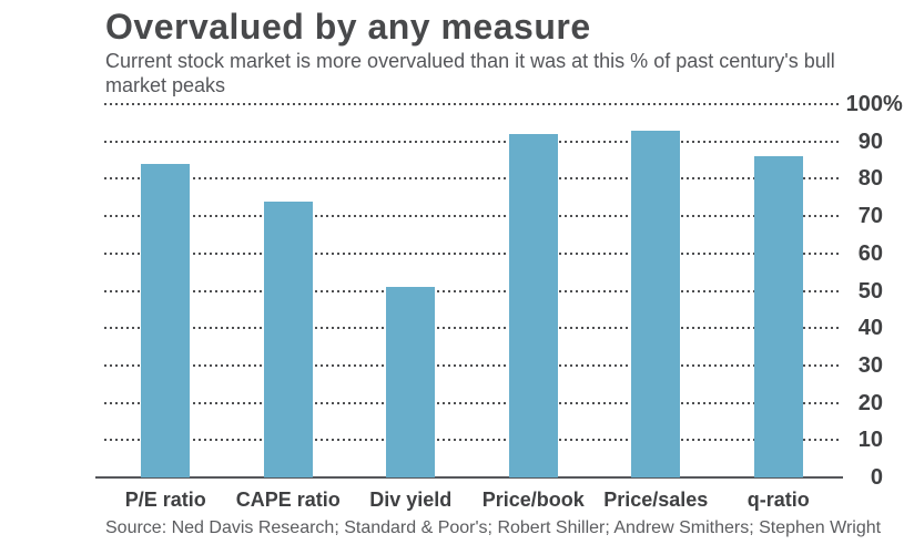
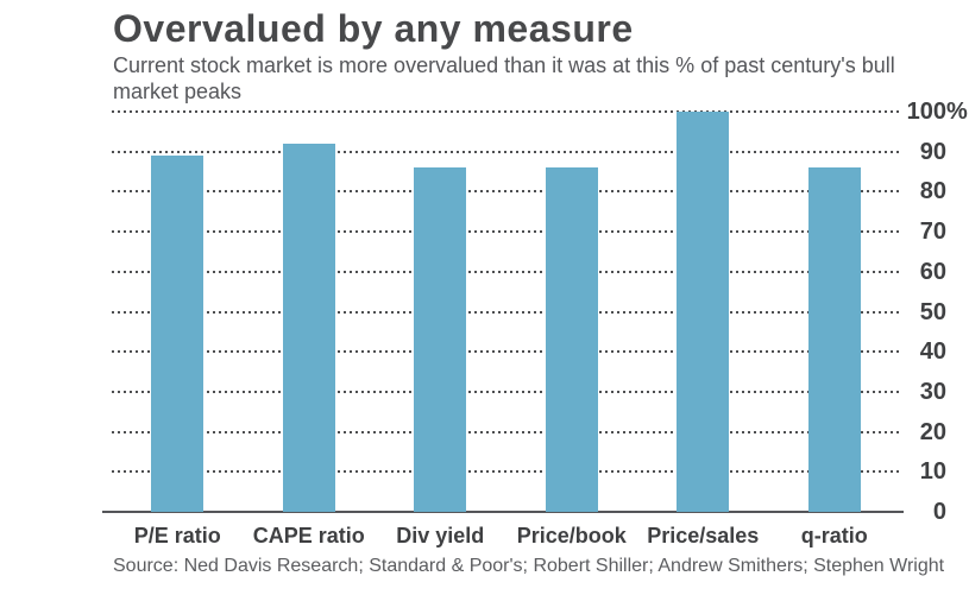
P/E ratio: 84 -> 89
CAPE ratio: 74 -> 92
Div yield: 51 -> 86
Price/book: 92 -> 86
Price/sales: 93 -> 100
